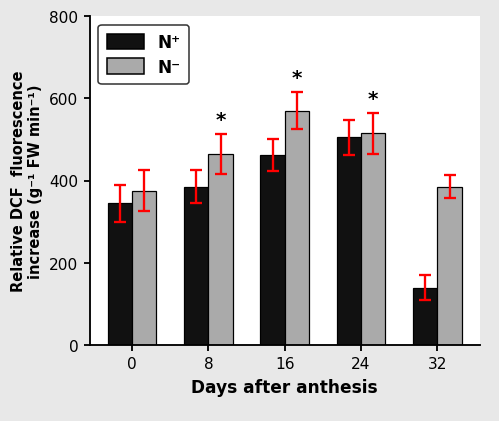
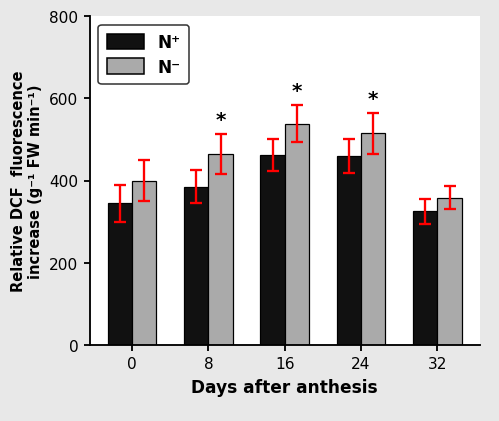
N⁻/0: 375 -> 400
N⁻/16: 570 -> 538
N⁺/24: 505 -> 460
N⁺/32: 140 -> 325
N⁻/32: 385 -> 358
